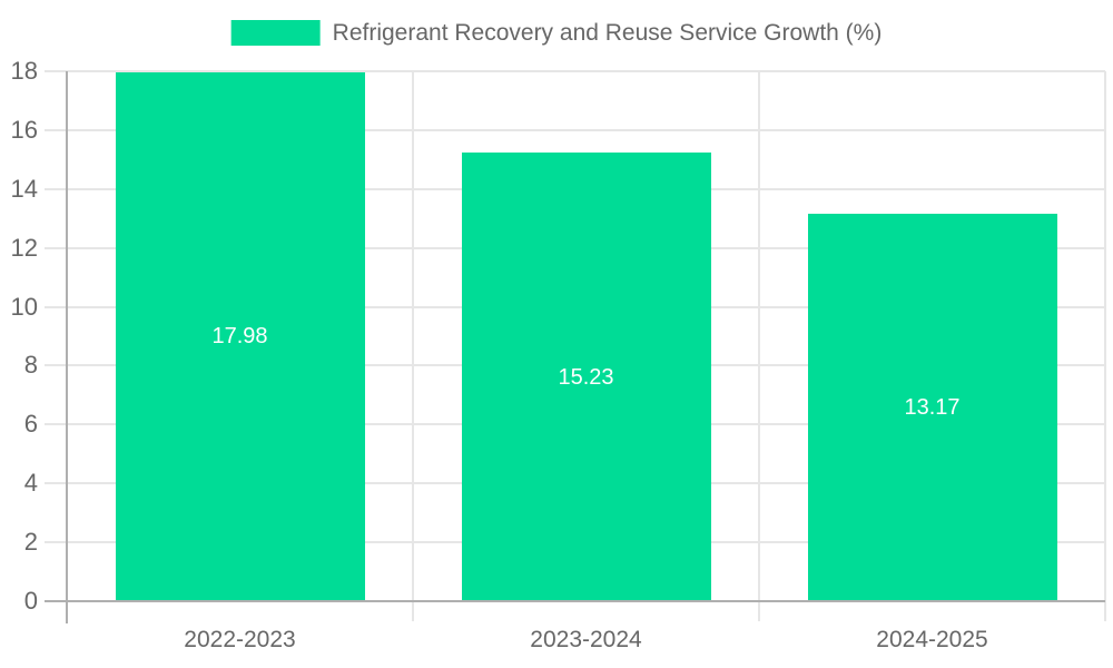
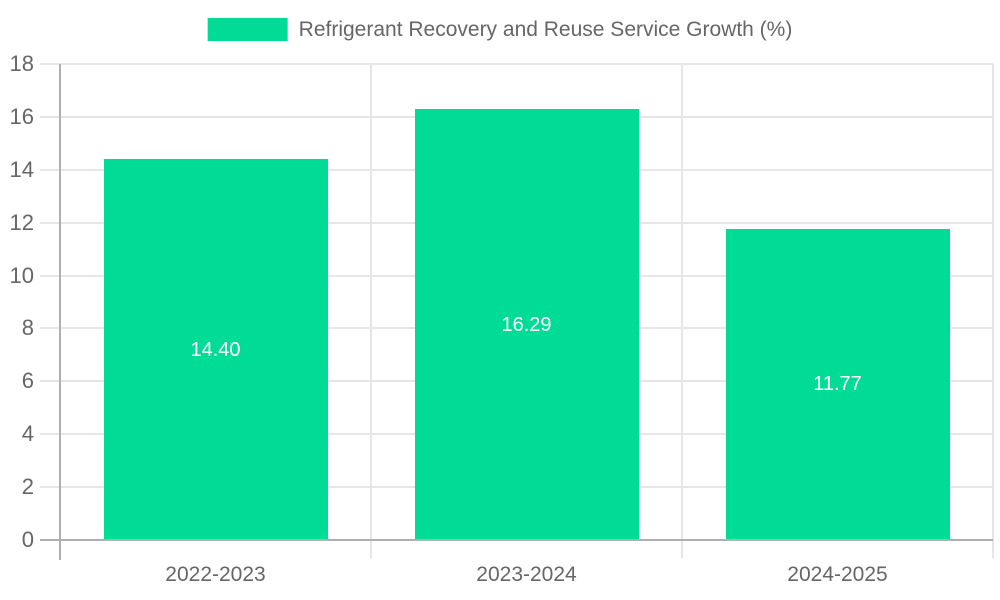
2022-2023: 17.98 -> 14.40
2023-2024: 15.23 -> 16.29
2024-2025: 13.17 -> 11.77
